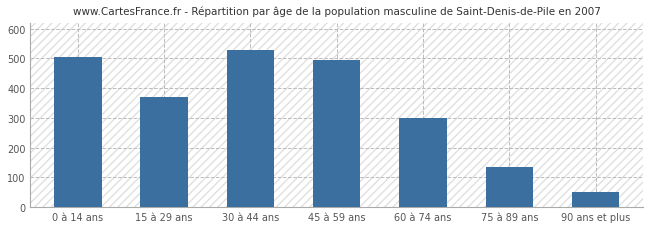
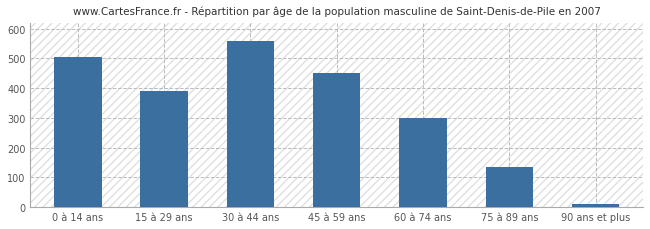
15 à 29 ans: 370 -> 390
30 à 44 ans: 530 -> 560
45 à 59 ans: 495 -> 450
90 ans et plus: 50 -> 10
